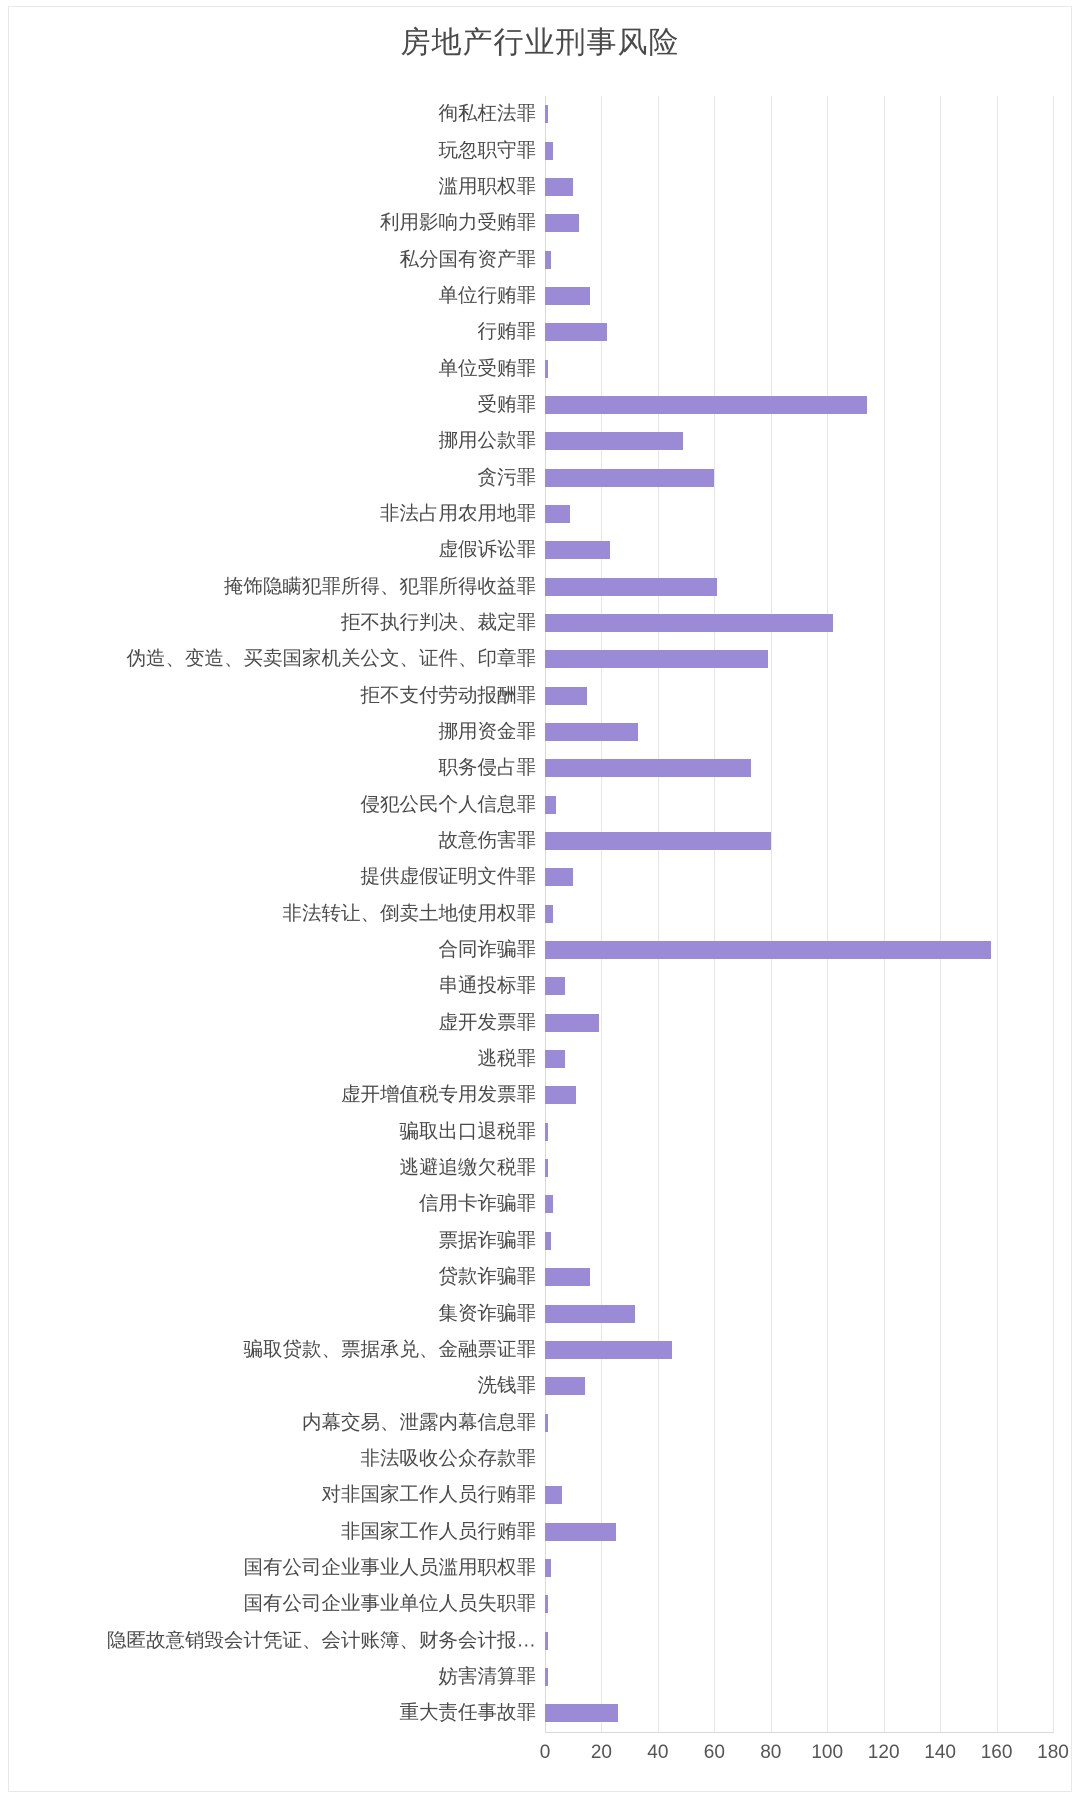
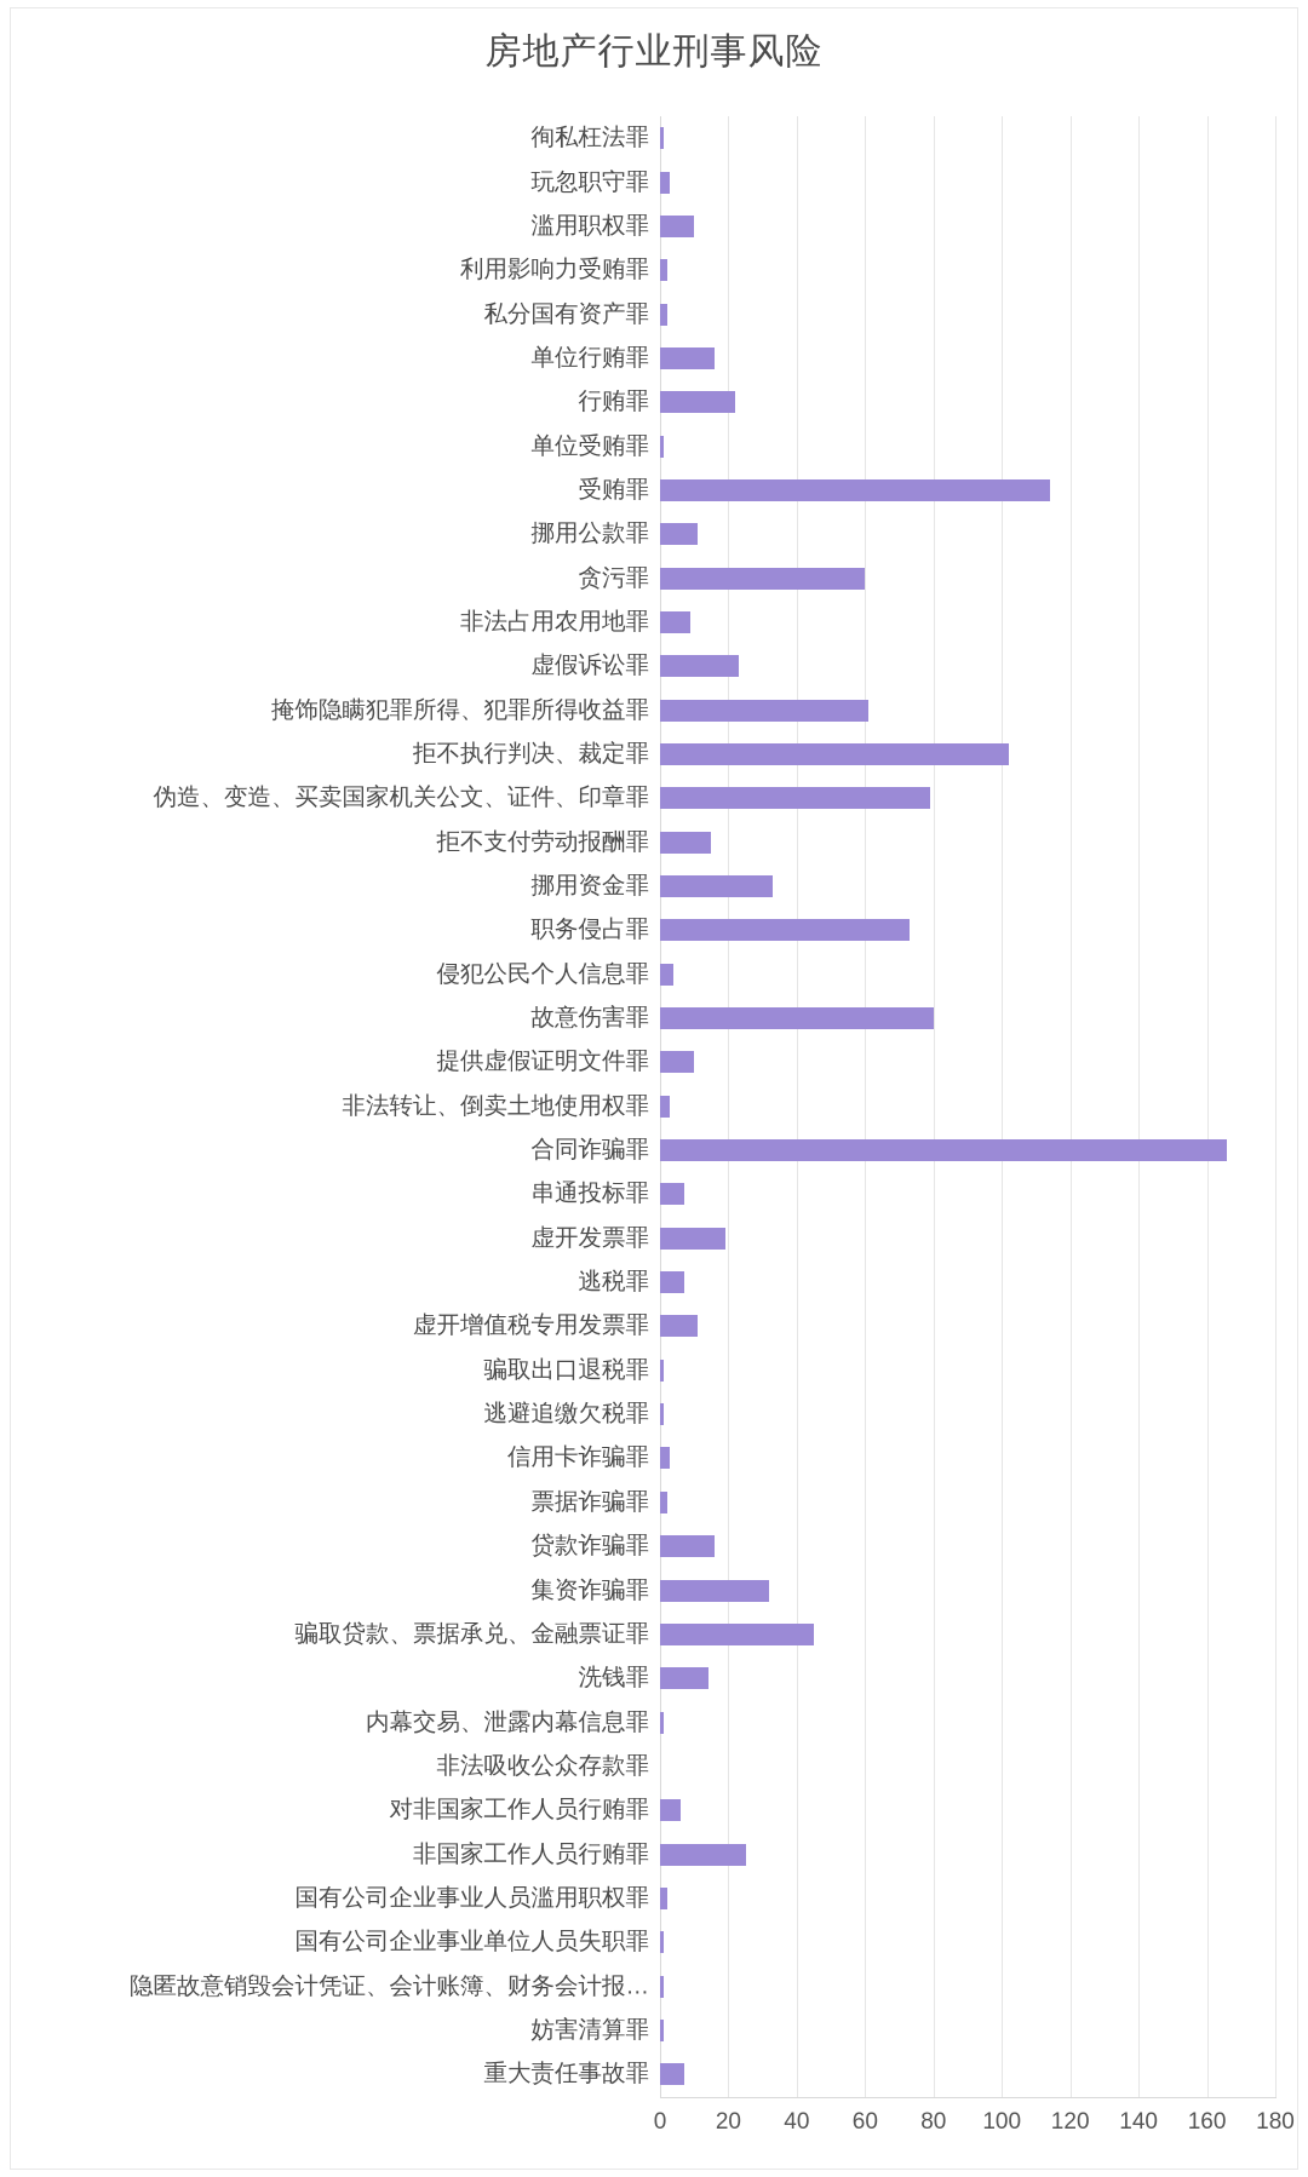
利用影响力受贿罪: 12 -> 2
挪用公款罪: 49 -> 11
合同诈骗罪: 158 -> 166
重大责任事故罪: 26 -> 7
